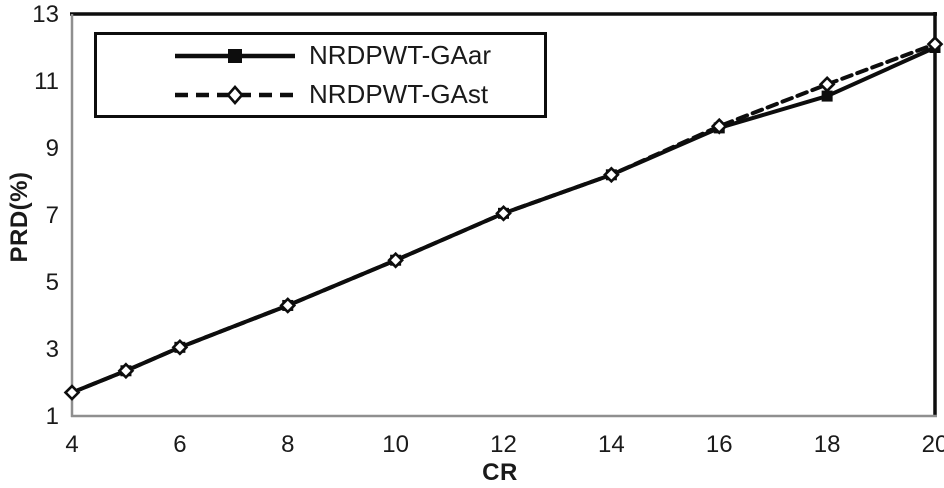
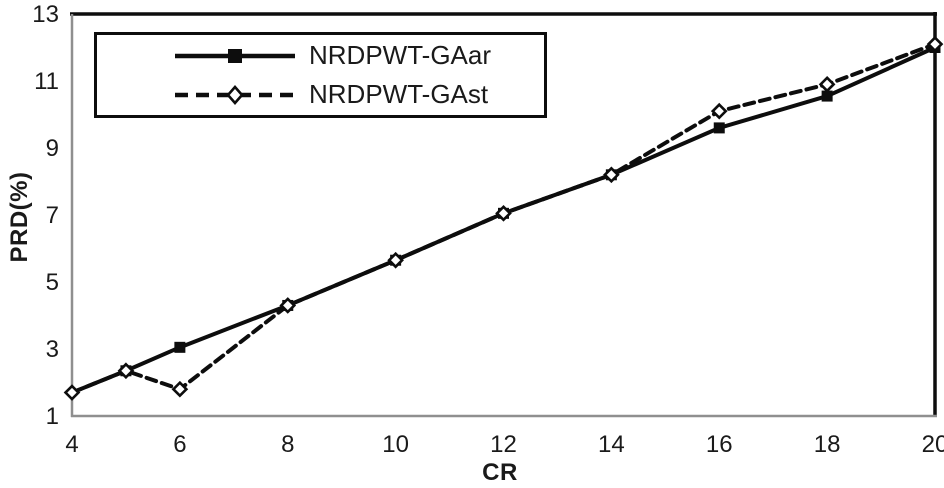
NRDPWT-GAst/6: 3.0 -> 1.8
NRDPWT-GAst/16: 9.7 -> 10.1
